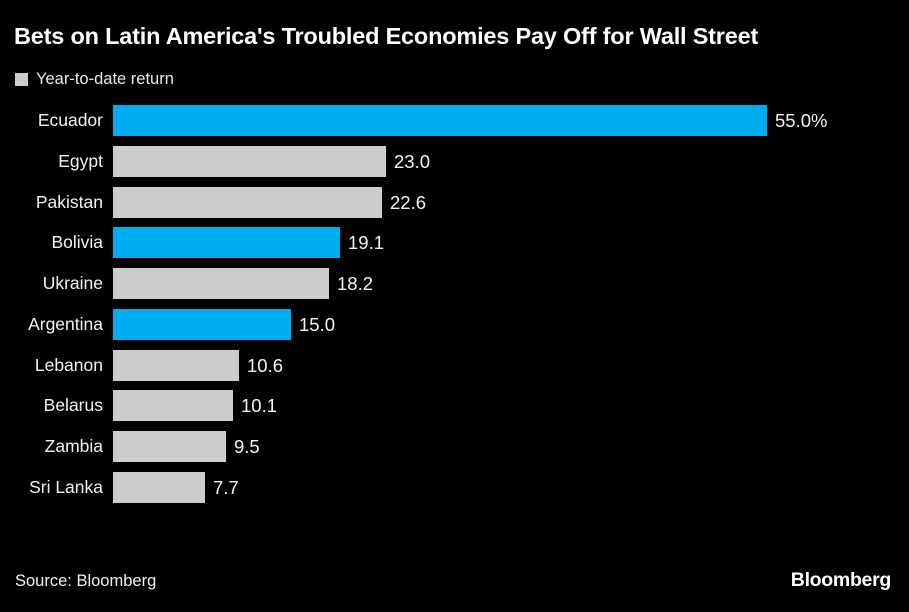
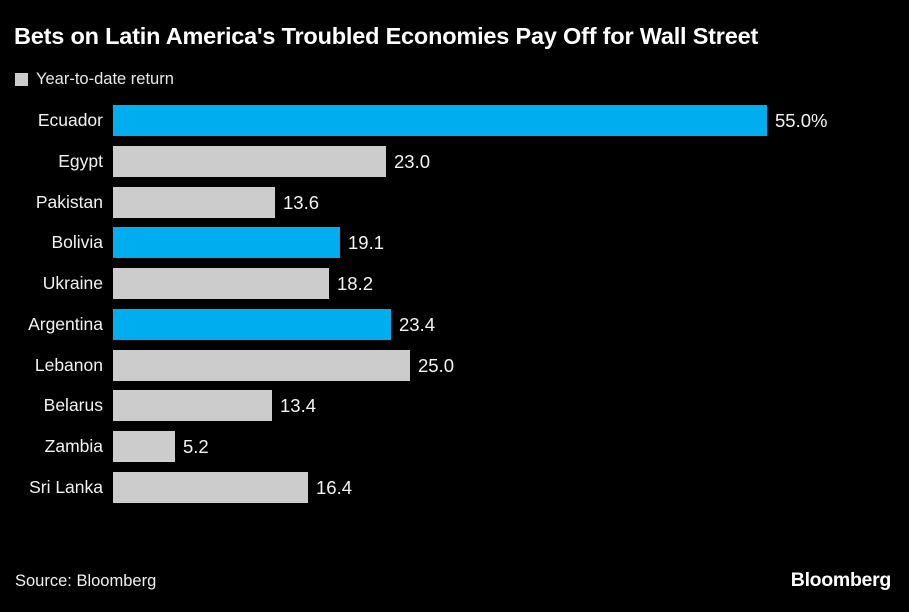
Pakistan: 22.6 -> 13.6
Argentina: 15.0 -> 23.4
Lebanon: 10.6 -> 25.0
Belarus: 10.1 -> 13.4
Zambia: 9.5 -> 5.2
Sri Lanka: 7.7 -> 16.4
